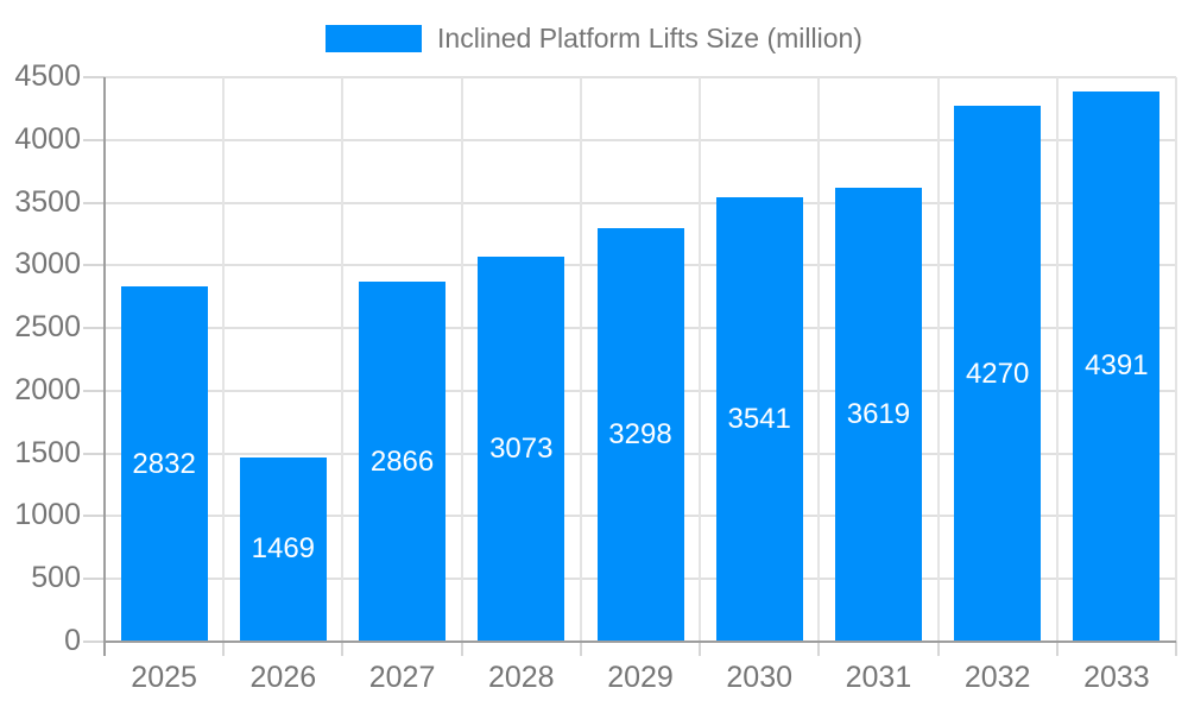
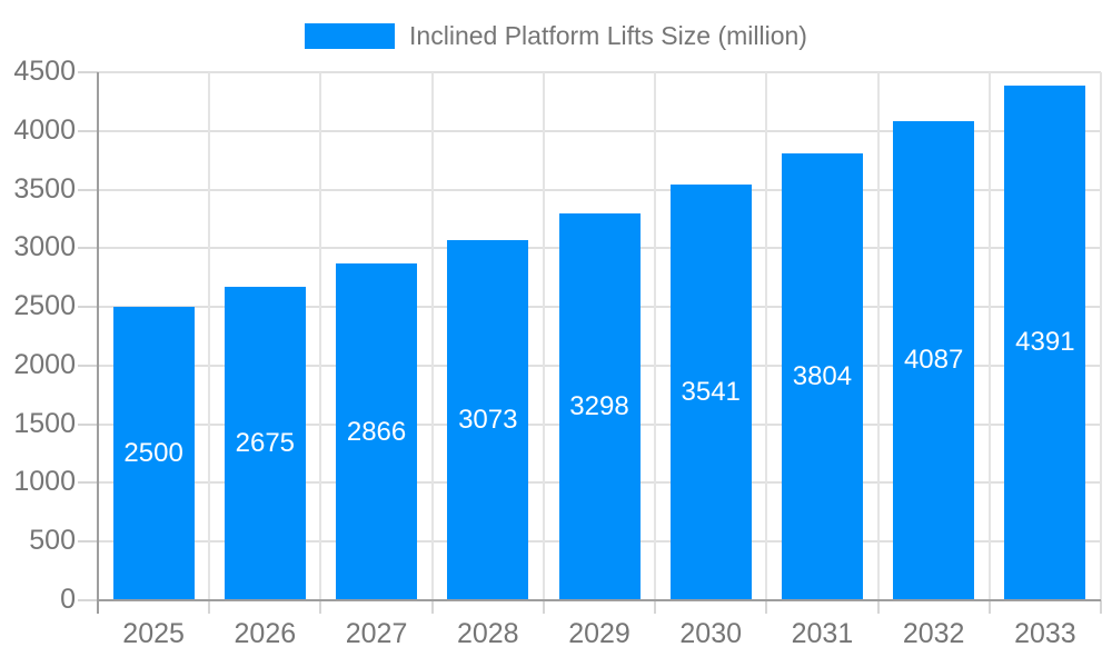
2025: 2832 -> 2500
2026: 1469 -> 2675
2031: 3619 -> 3804
2032: 4270 -> 4087
